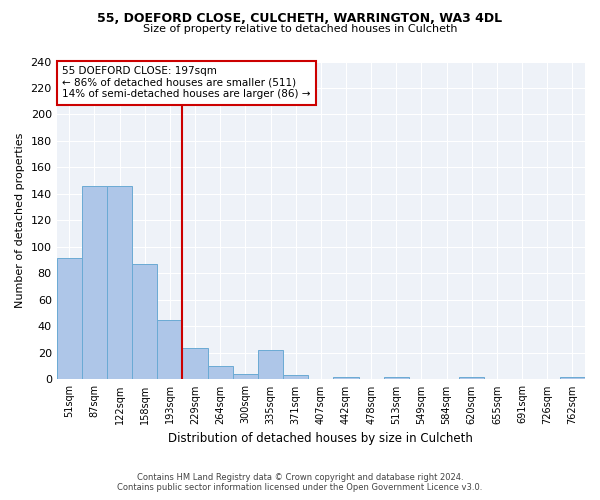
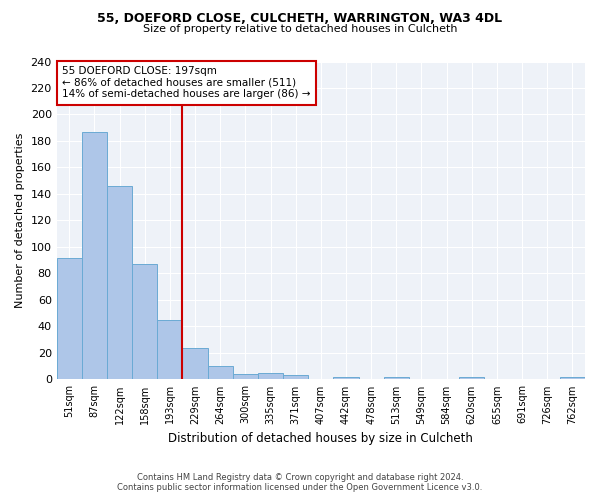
87sqm: 146 -> 187
335sqm: 22 -> 5
